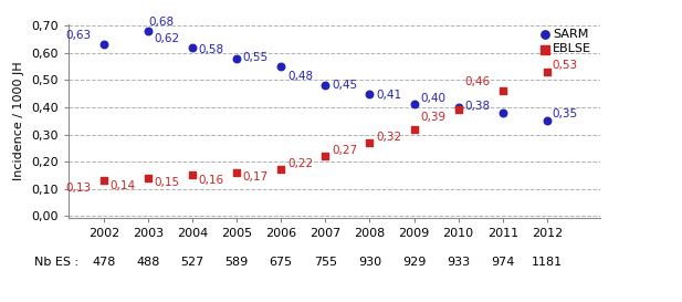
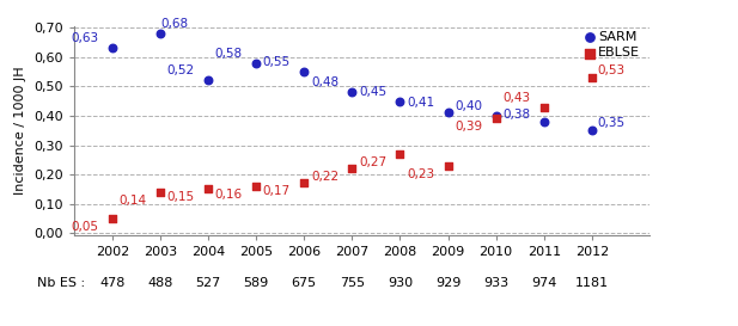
EBLSE/2002: 0,13 -> 0,05
SARM/2004: 0,62 -> 0,52
EBLSE/2009: 0,32 -> 0,23
EBLSE/2011: 0,46 -> 0,43
